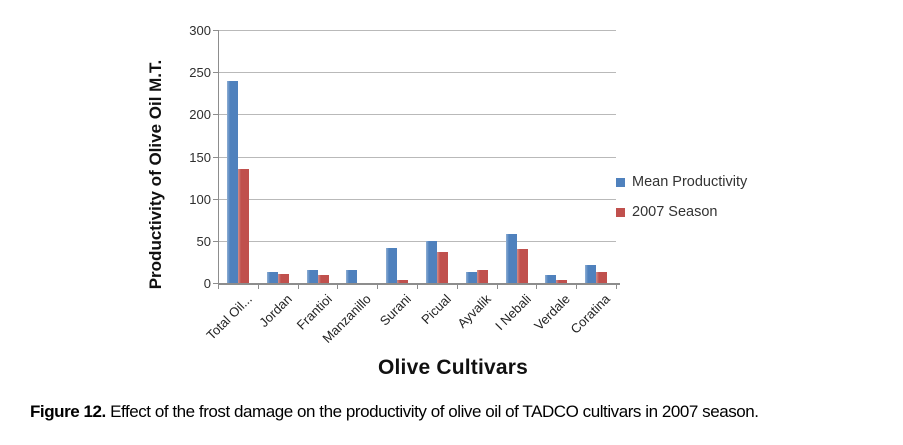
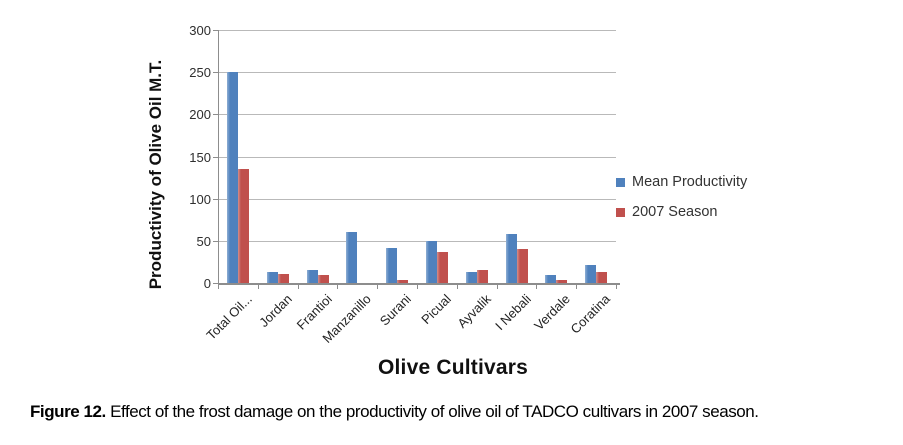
Mean Productivity/Total Oil...: 240 -> 250
Mean Productivity/Manzanillo: 20 -> 60
